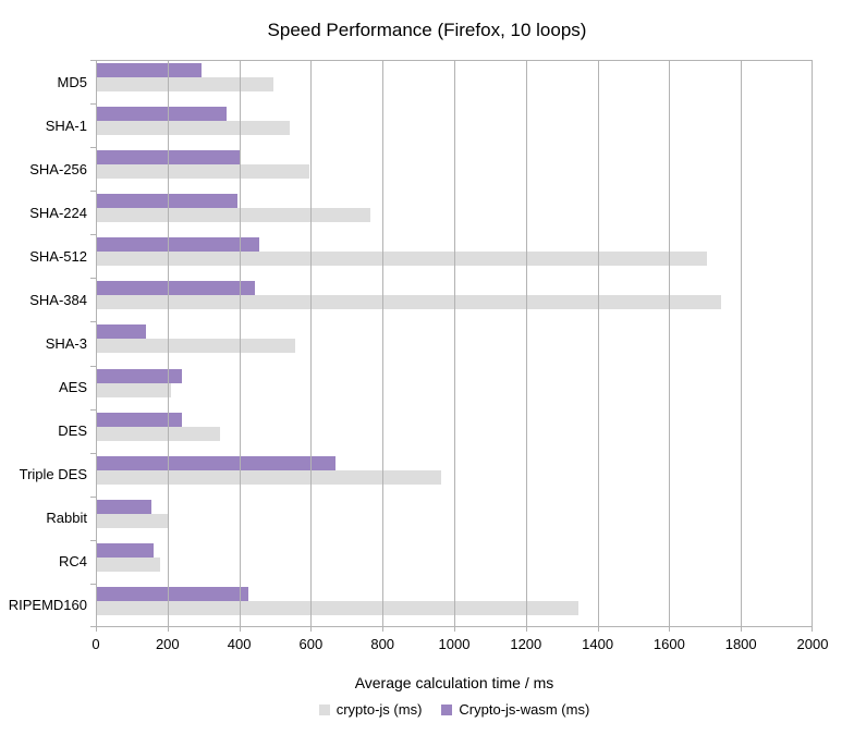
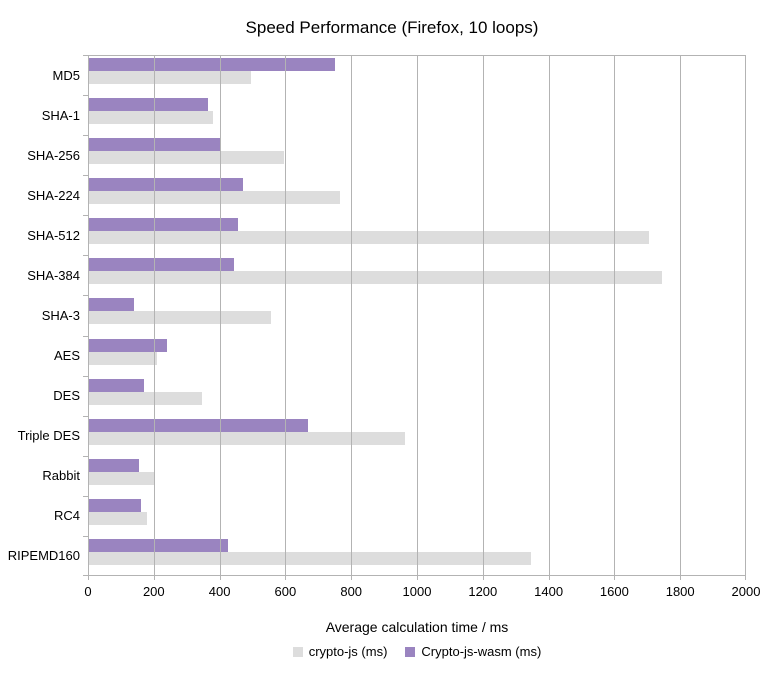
Crypto-js-wasm (ms)/MD5: 300 -> 750
crypto-js (ms)/SHA-1: 540 -> 380
Crypto-js-wasm (ms)/SHA-224: 400 -> 470
Crypto-js-wasm (ms)/DES: 240 -> 170
